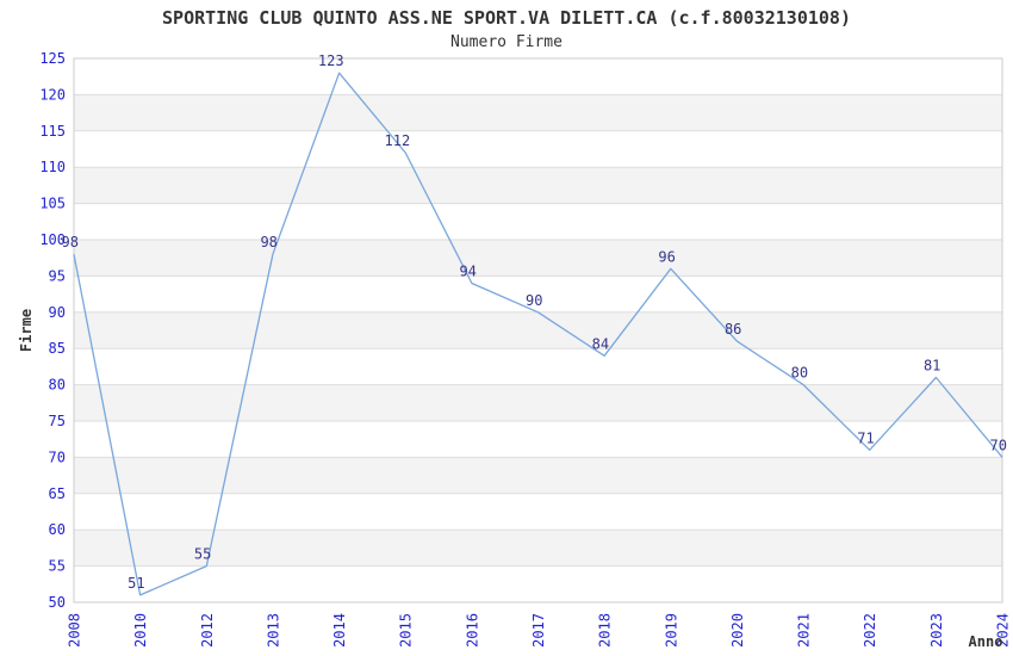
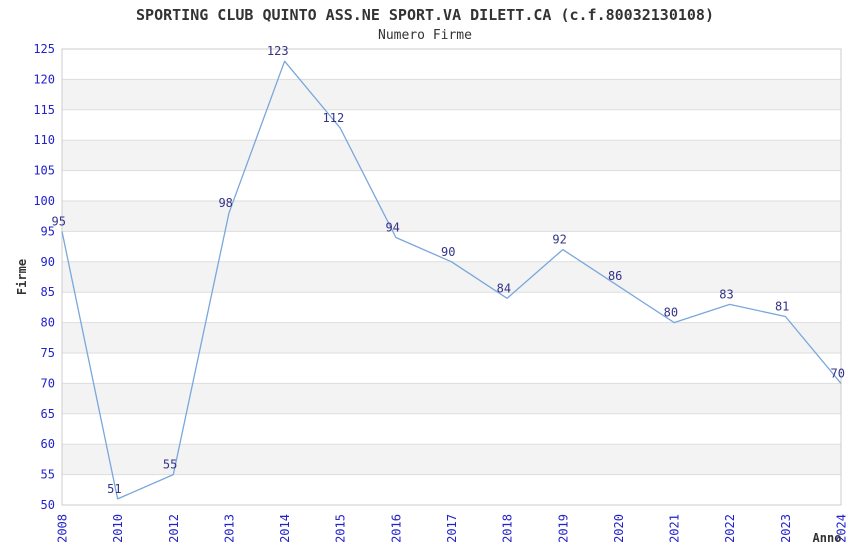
2008: 98 -> 95
2019: 96 -> 92
2022: 71 -> 83
